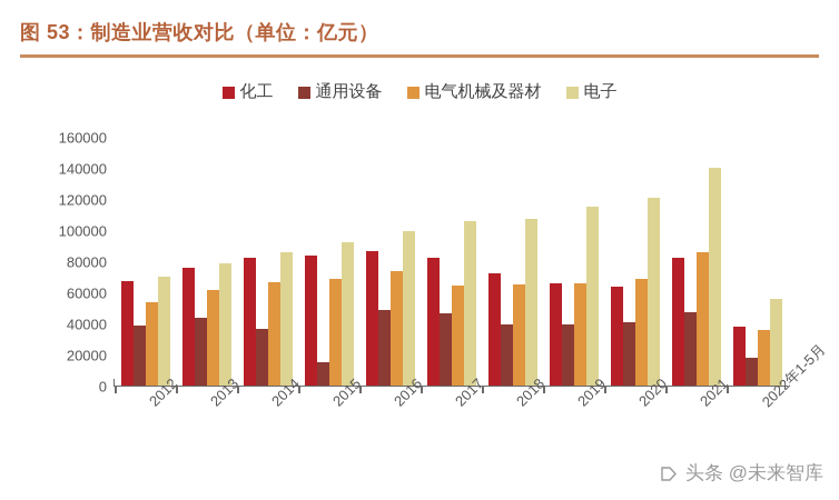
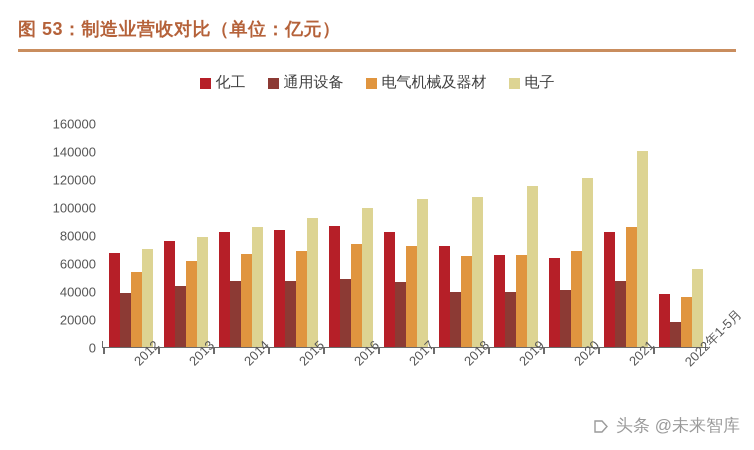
通用设备/2014: 36000 -> 46000
通用设备/2015: 15000 -> 47000
电气机械及器材/2017: 64000 -> 72000
